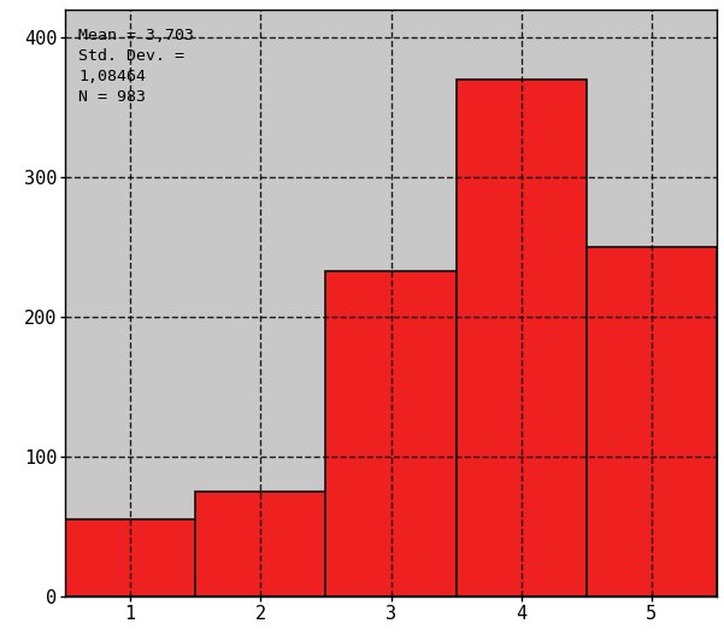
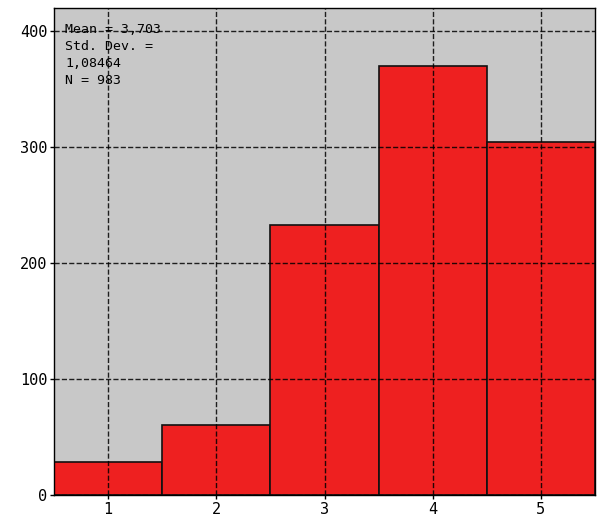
1: 55 -> 28
2: 75 -> 60
5: 250 -> 304
